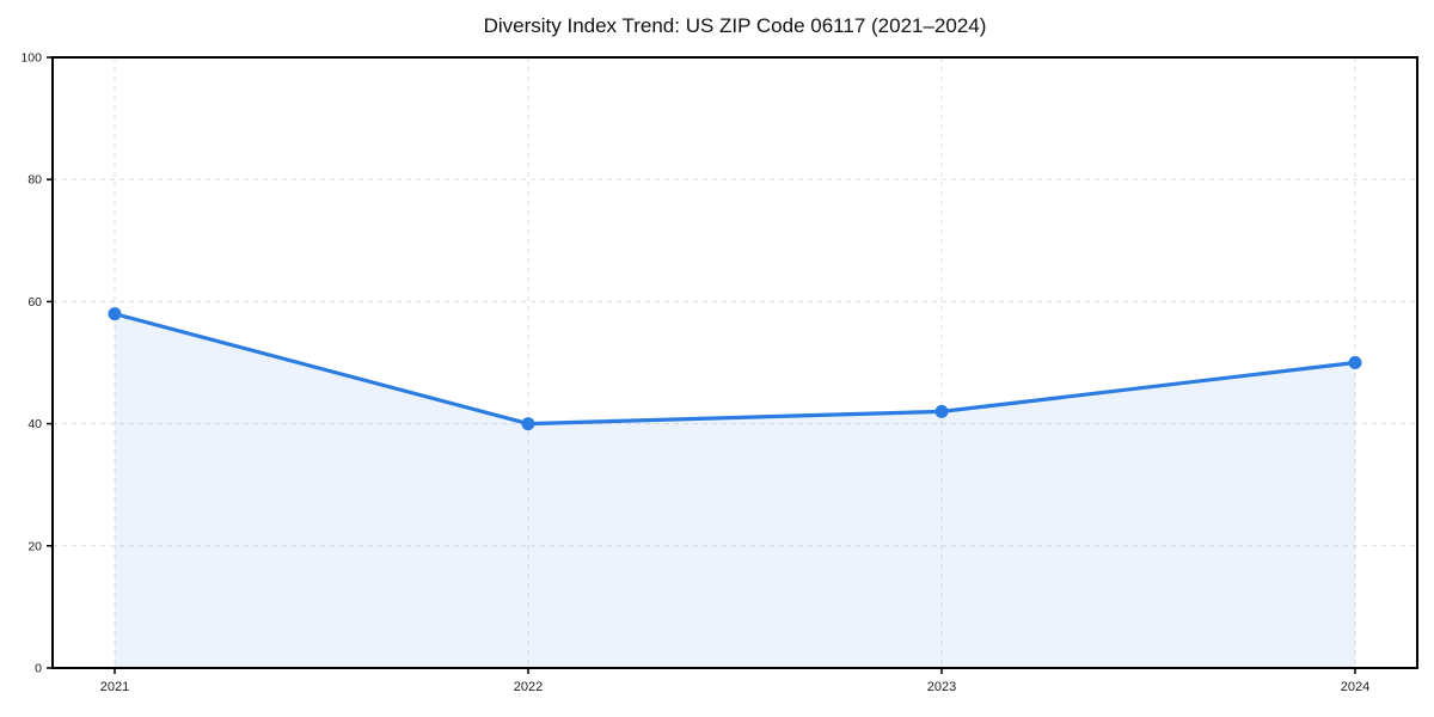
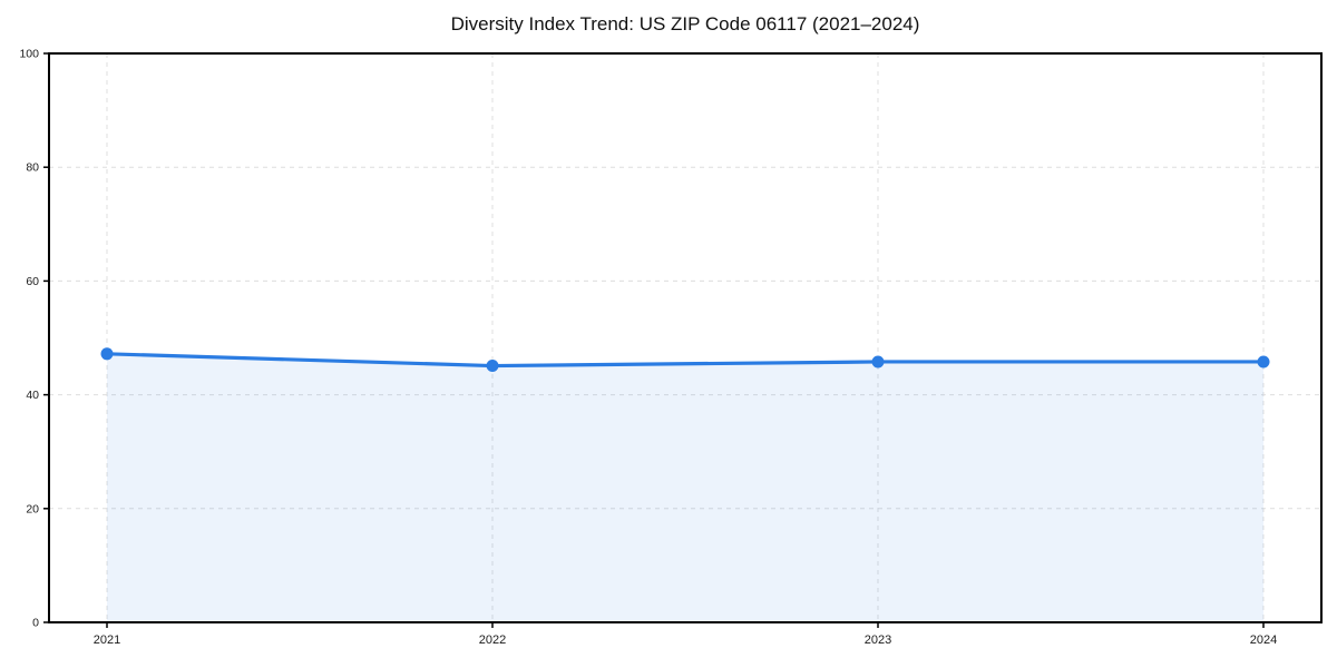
2021: 58 -> 47
2022: 40 -> 45
2023: 42 -> 46
2024: 50 -> 46
